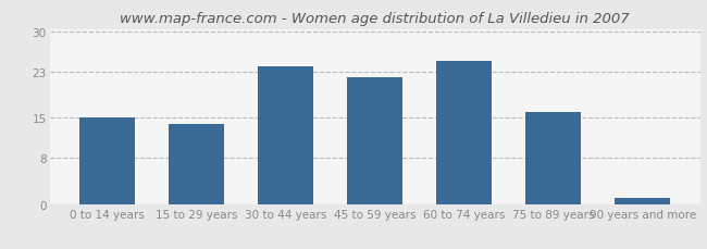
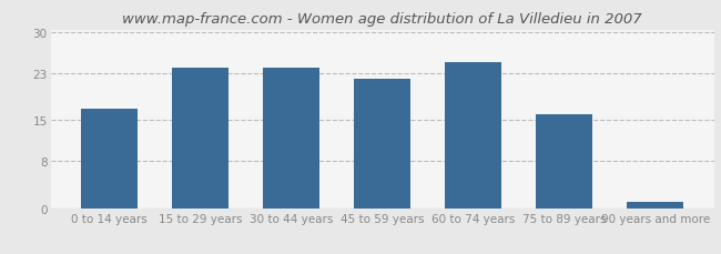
0 to 14 years: 15 -> 17
15 to 29 years: 14 -> 24
